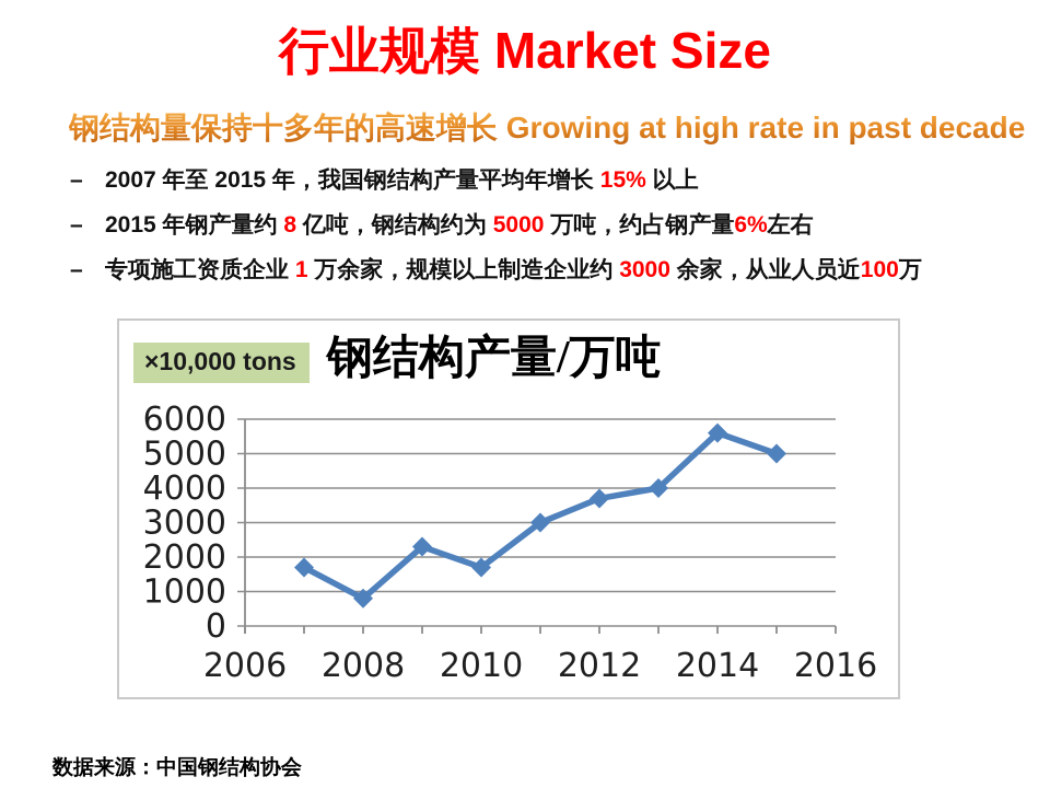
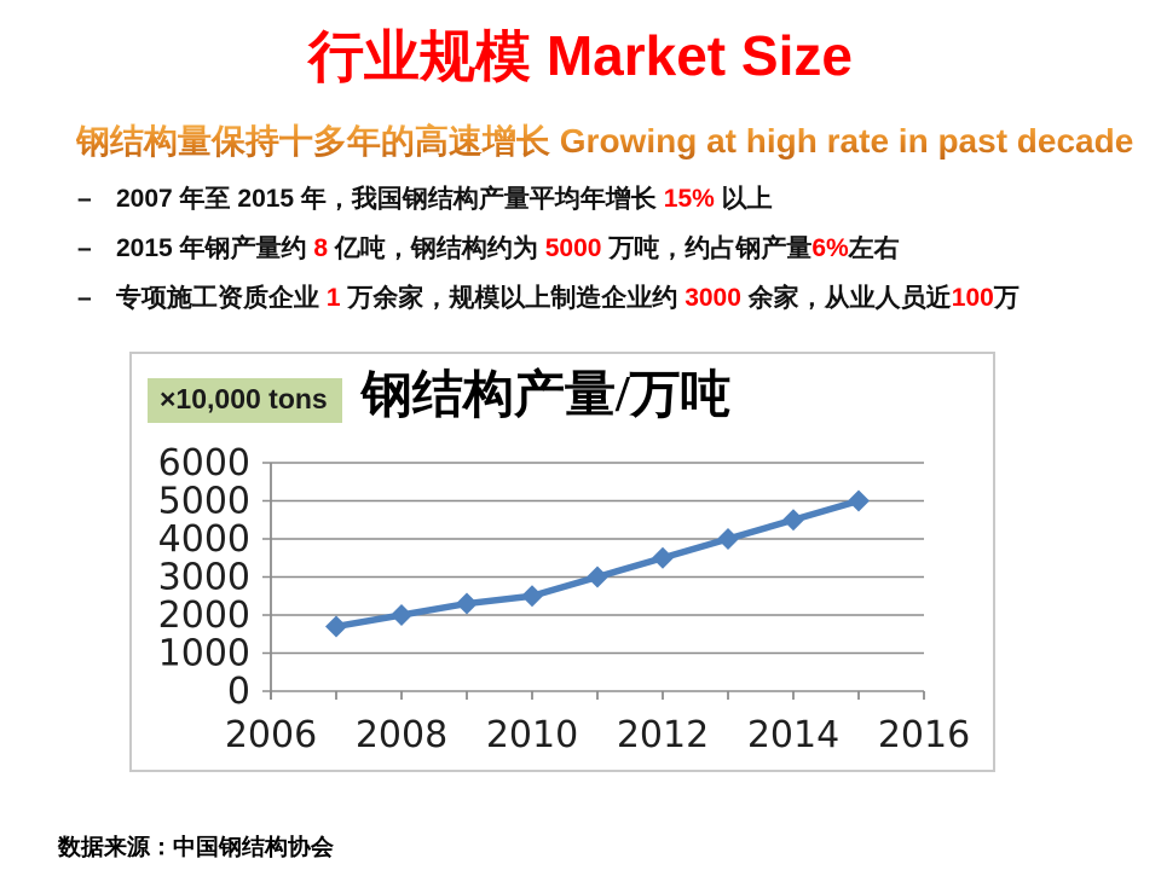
2008: 800 -> 2000
2010: 1700 -> 2500
2012: 3700 -> 3500
2014: 5600 -> 4500
